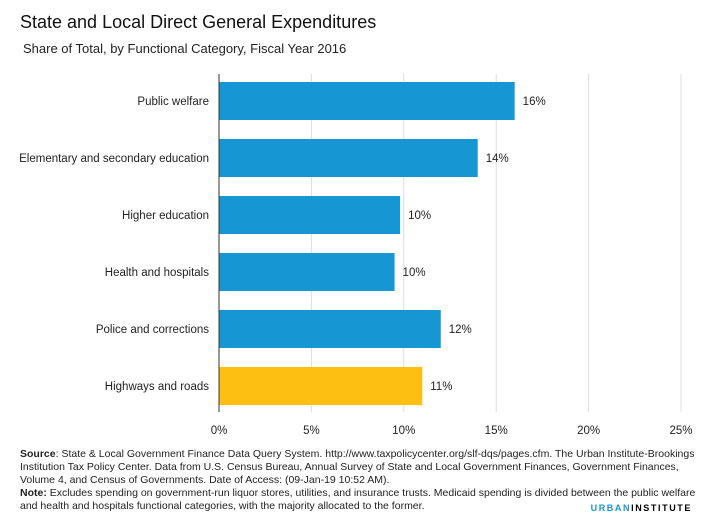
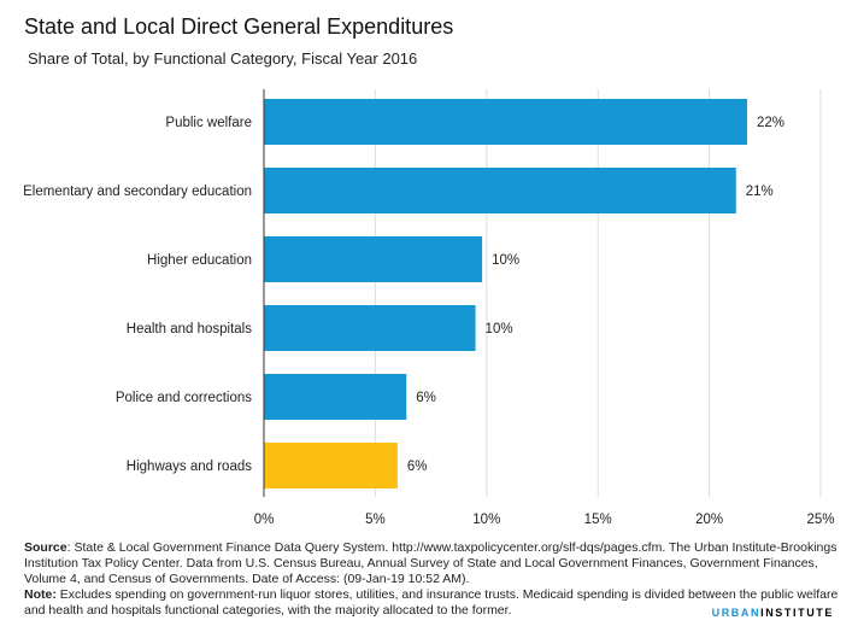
Public welfare: 16% -> 22%
Elementary and secondary education: 14% -> 21%
Police and corrections: 12% -> 6%
Highways and roads: 11% -> 6%
